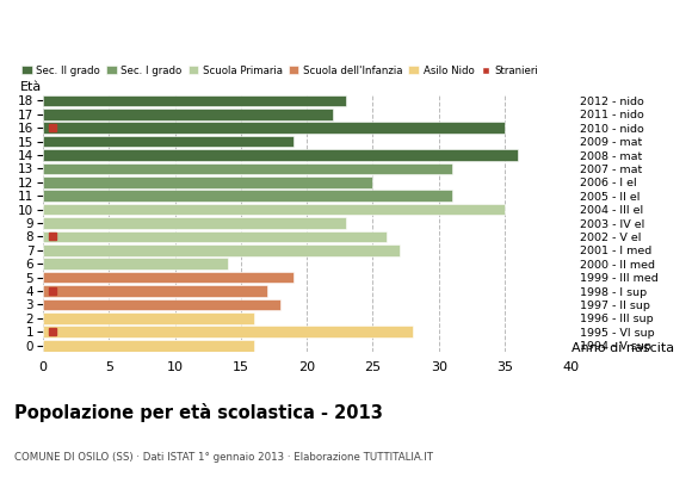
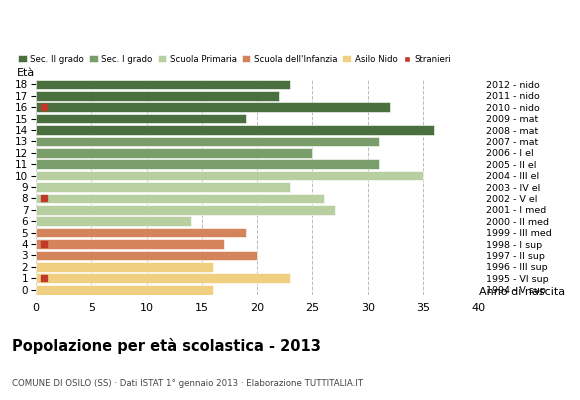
16: 35 -> 32
3: 18 -> 20
1: 28 -> 23
